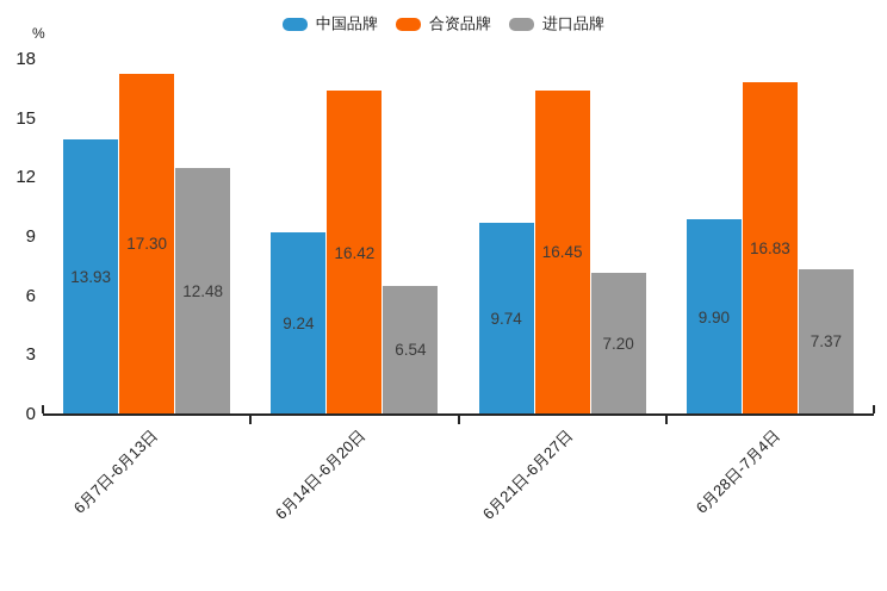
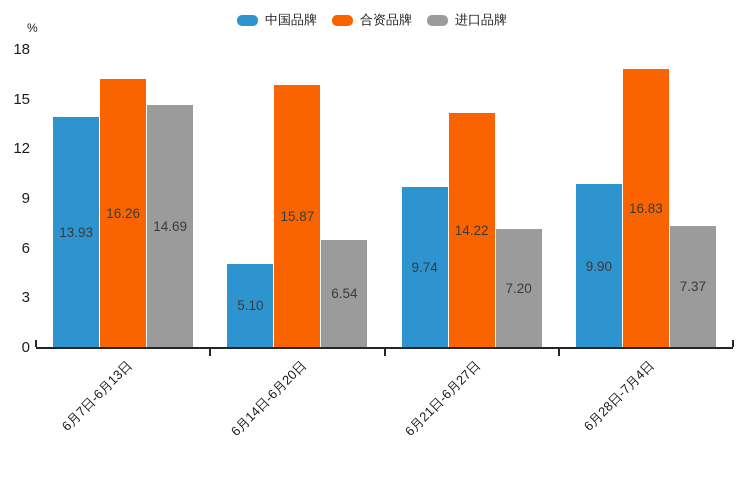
合资品牌/6月7日-6月13日: 17.30 -> 16.26
进口品牌/6月7日-6月13日: 12.48 -> 14.69
中国品牌/6月14日-6月20日: 9.24 -> 5.10
合资品牌/6月14日-6月20日: 16.42 -> 15.87
合资品牌/6月21日-6月27日: 16.45 -> 14.22
